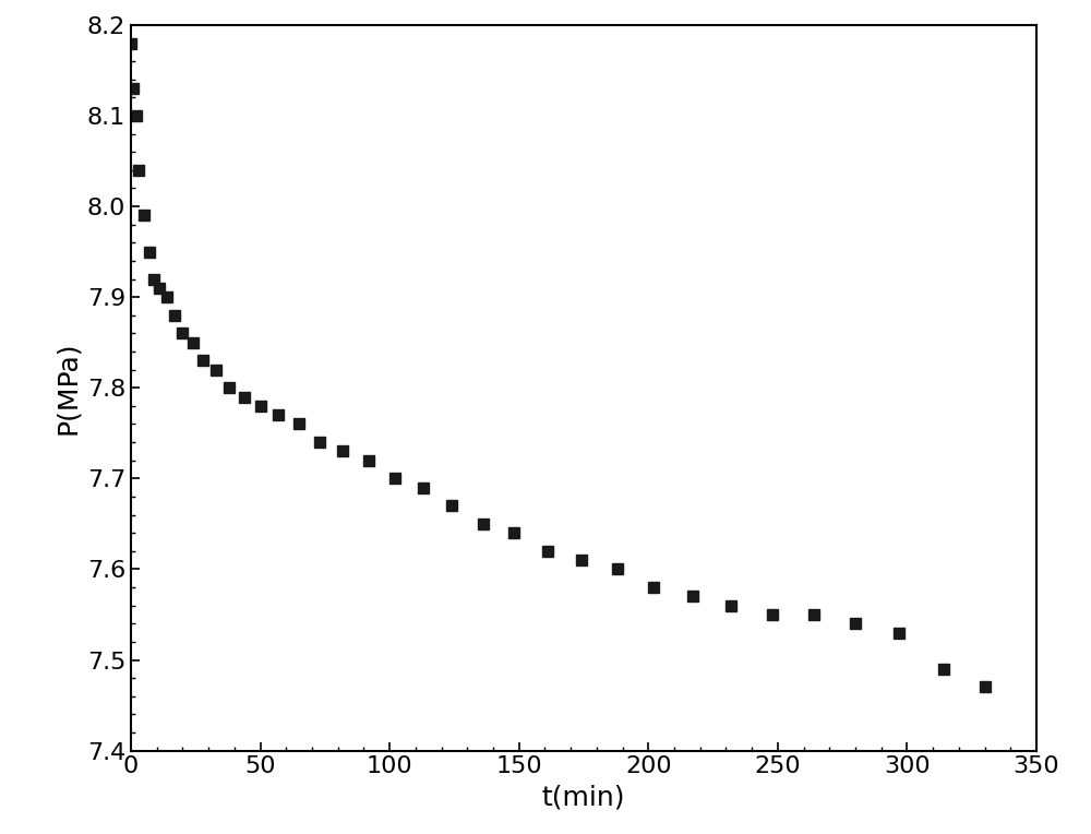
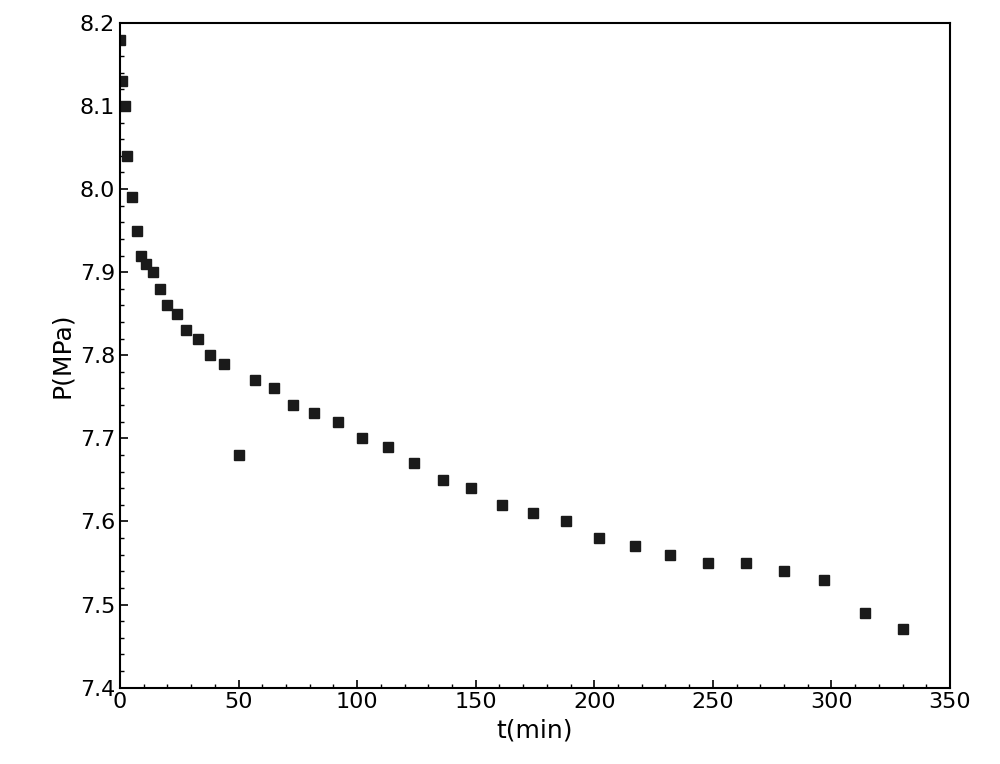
50: 7.78 -> 7.68
